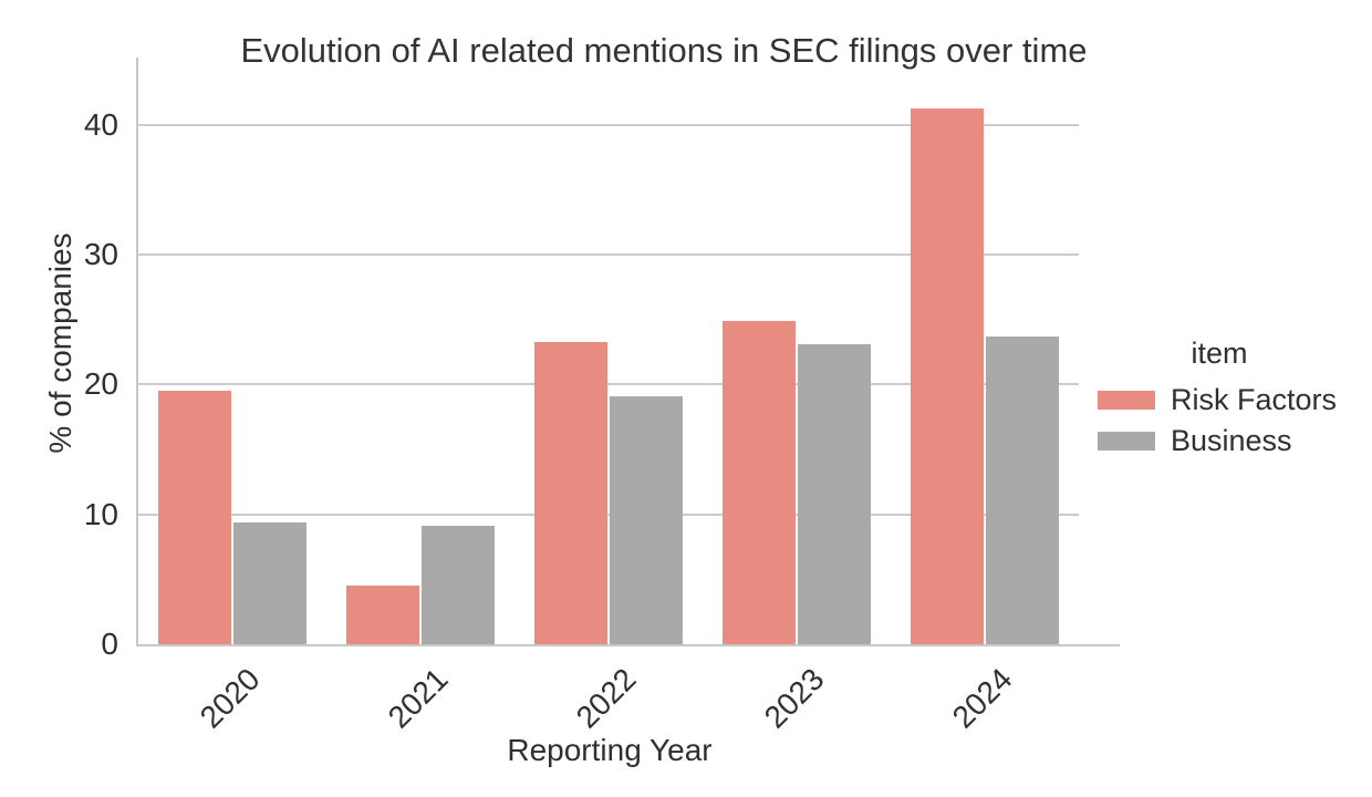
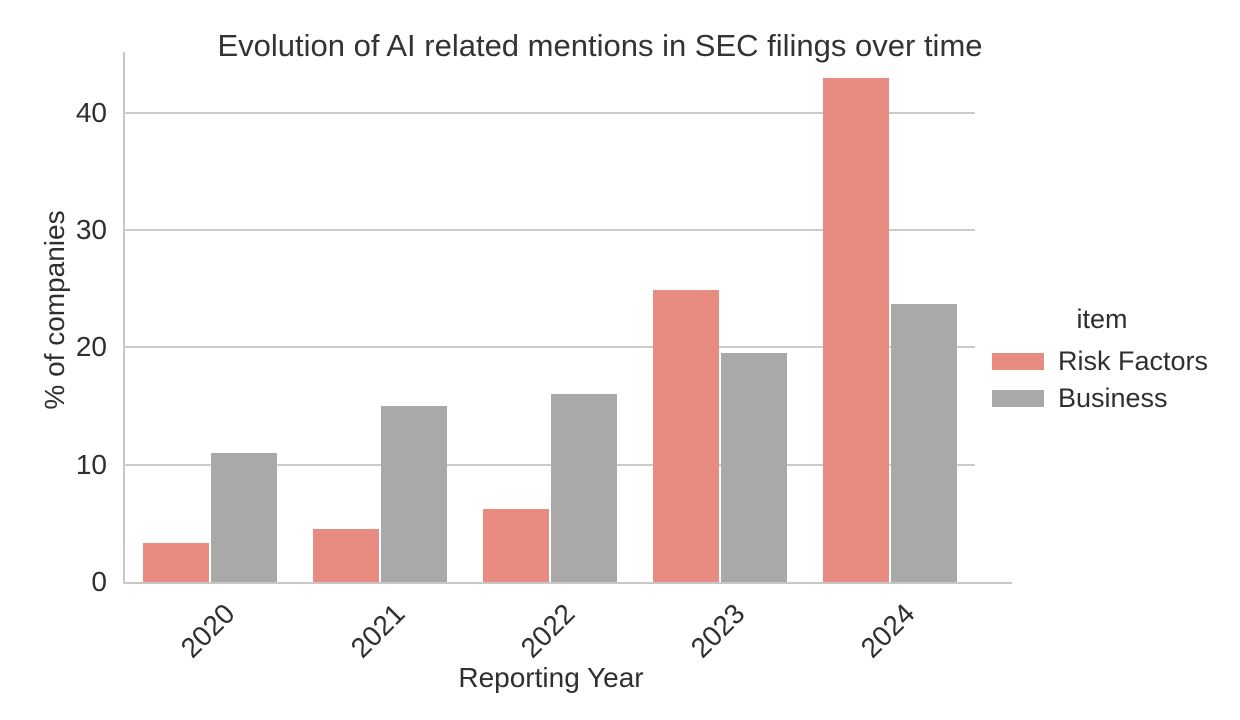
Risk Factors/2020: 19.5 -> 3.3
Business/2020: 9.4 -> 11.0
Business/2021: 9.1 -> 15.0
Risk Factors/2022: 23.3 -> 6.2
Business/2022: 19.1 -> 16.0
Business/2023: 23.1 -> 19.5
Risk Factors/2024: 41.3 -> 43.0
